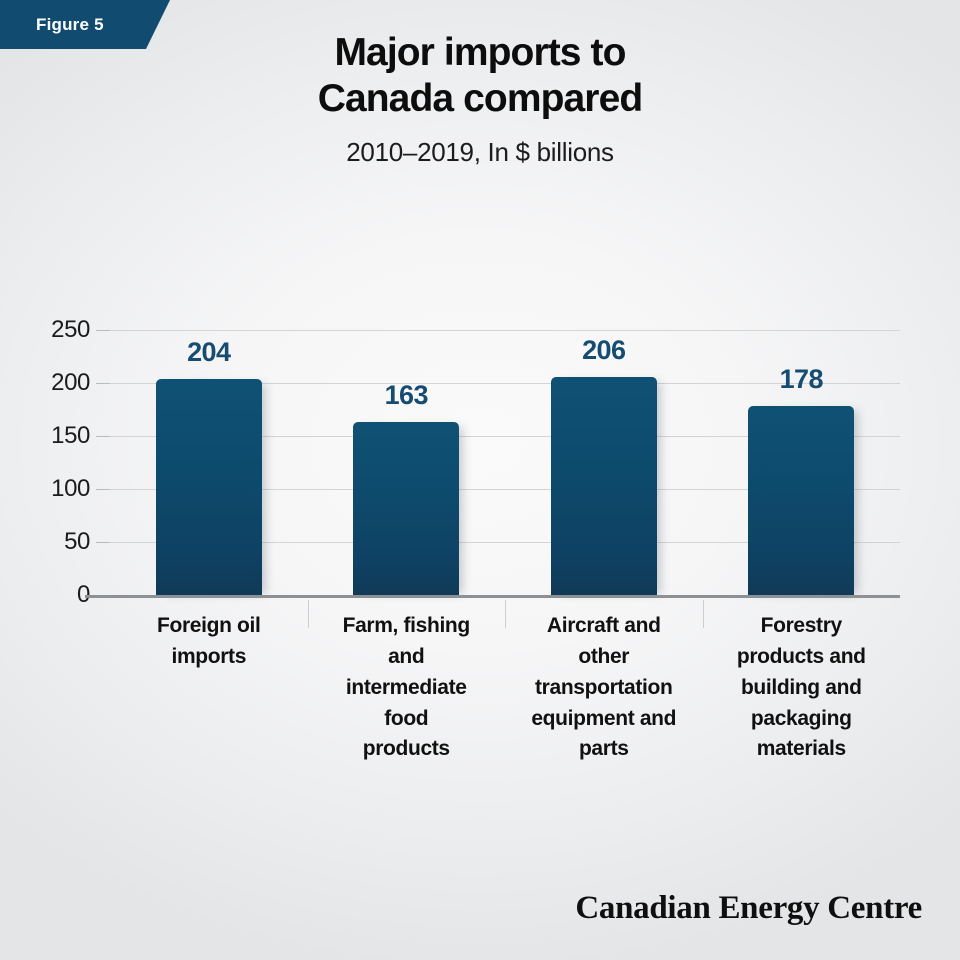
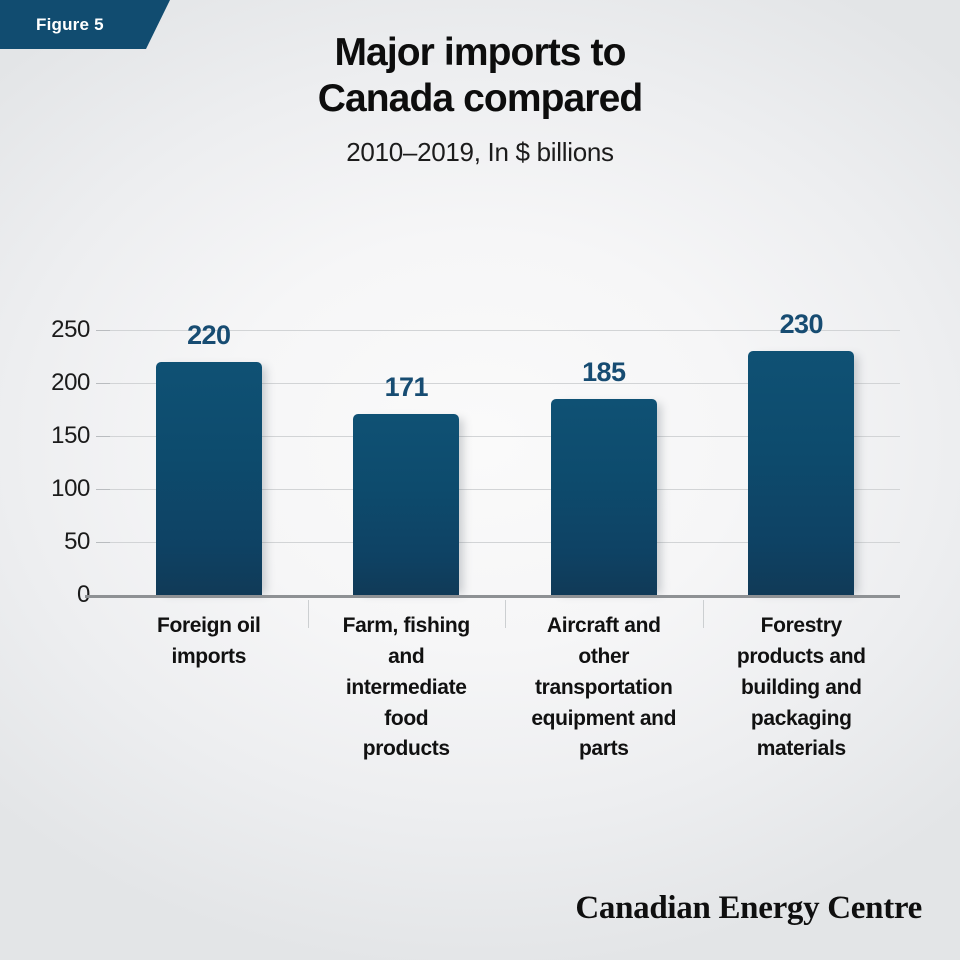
Foreign oil imports: 204 -> 220
Farm, fishing and intermediate food products: 163 -> 171
Aircraft and other transportation equipment and parts: 206 -> 185
Forestry products and building and packaging materials: 178 -> 230
